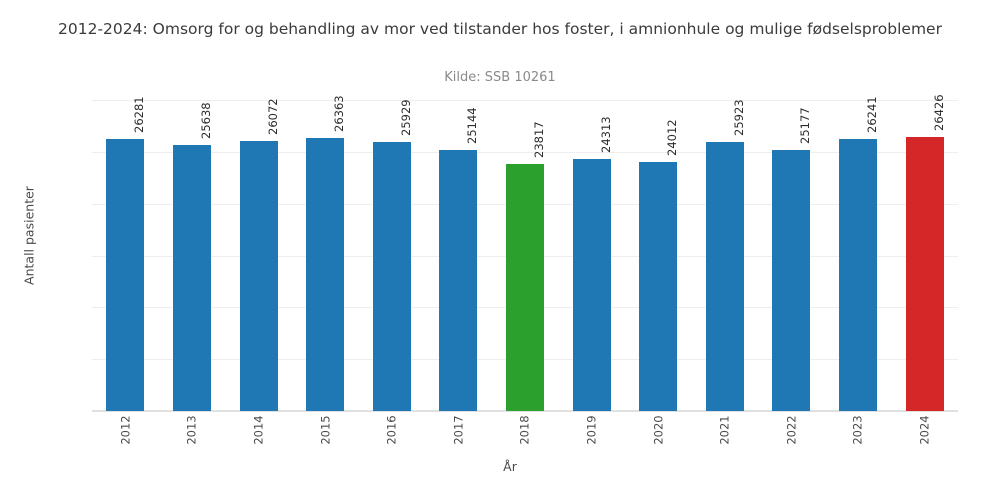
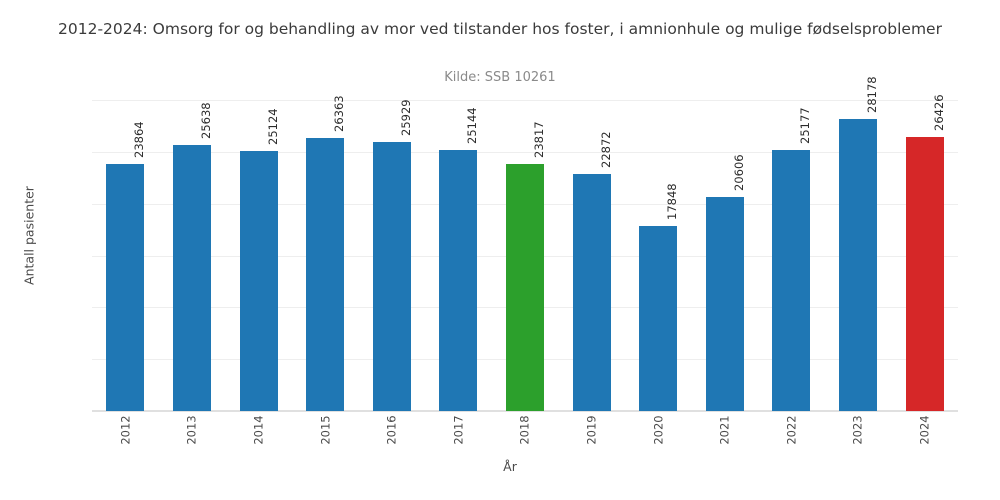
2012: 26281 -> 23864
2014: 26072 -> 25124
2019: 24313 -> 22872
2020: 24012 -> 17848
2021: 25923 -> 20606
2023: 26241 -> 28178
